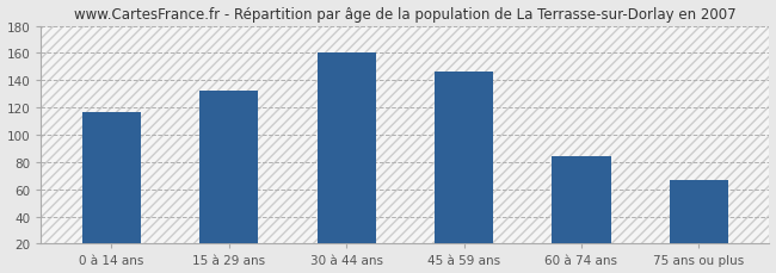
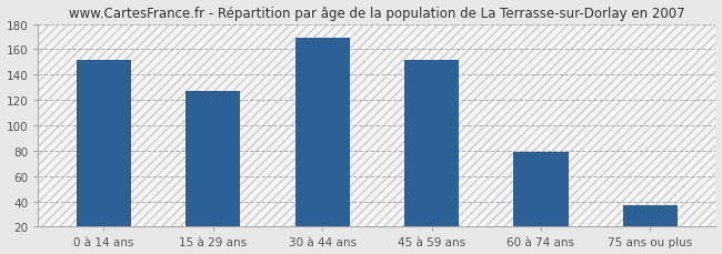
0 à 14 ans: 117 -> 152
15 à 29 ans: 132 -> 127
30 à 44 ans: 160 -> 169
45 à 59 ans: 146 -> 152
60 à 74 ans: 84 -> 79
75 ans ou plus: 67 -> 37
